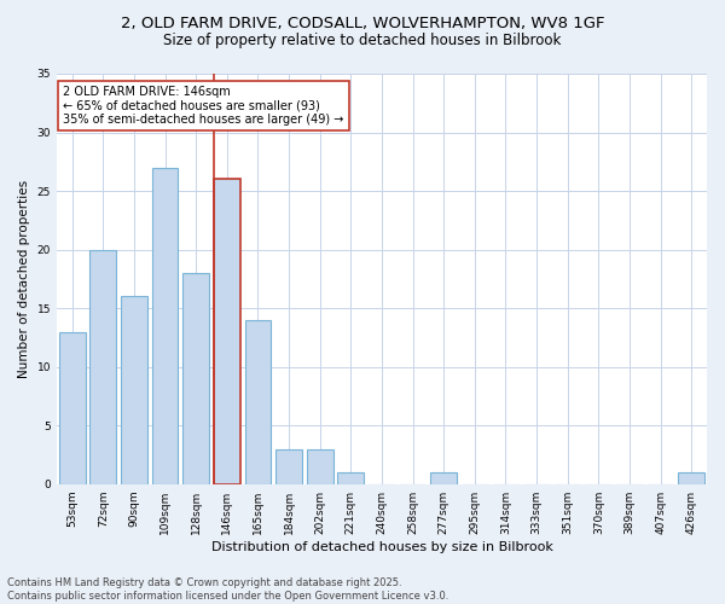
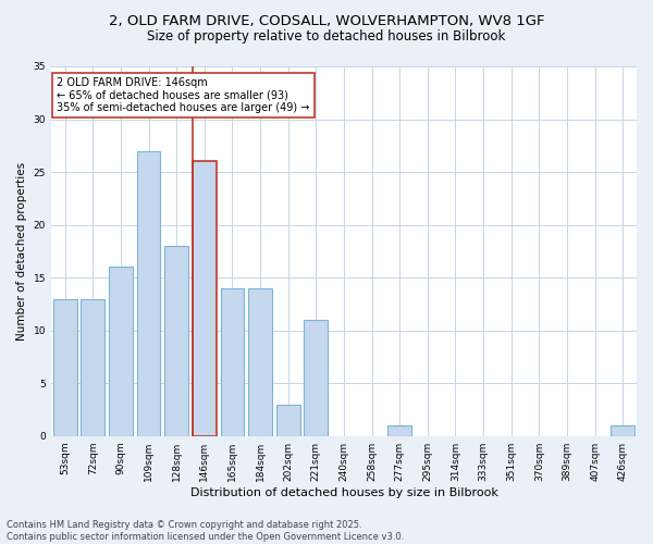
72sqm: 20 -> 13
184sqm: 3 -> 14
221sqm: 1 -> 11
